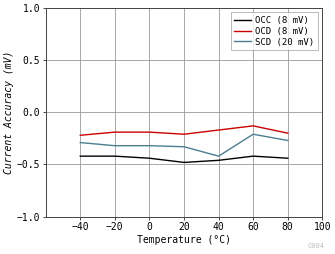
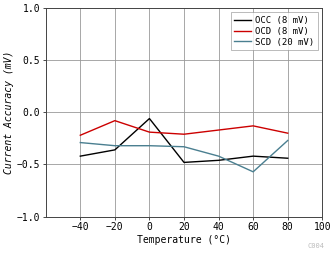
OCC (8 mV)/−20: -0.42 -> -0.36
OCD (8 mV)/−20: -0.19 -> -0.08
OCC (8 mV)/0: -0.44 -> -0.06
SCD (20 mV)/60: -0.21 -> -0.57
